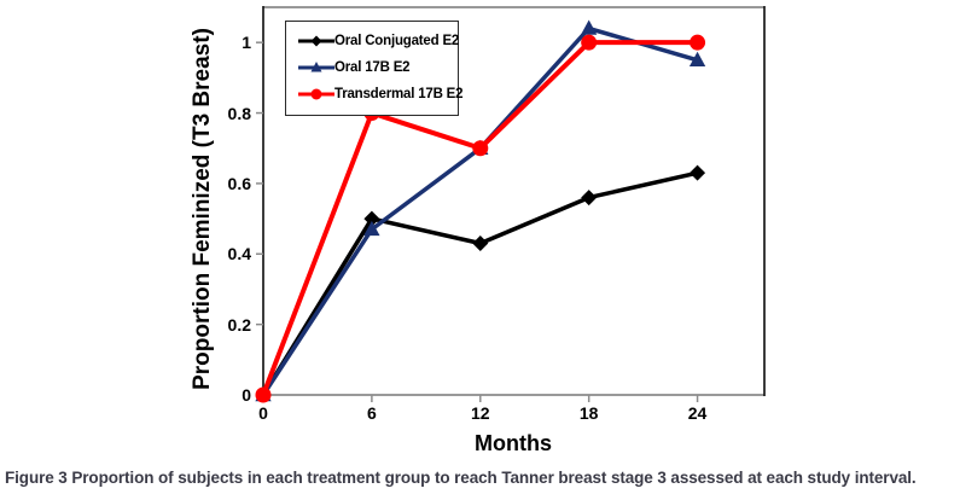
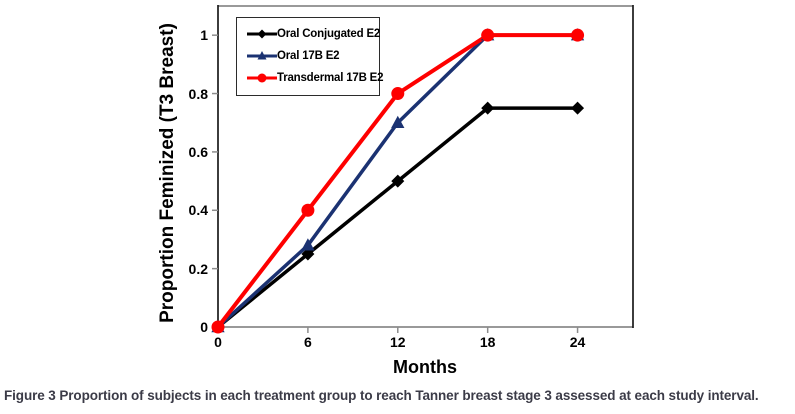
Oral Conjugated E2/6: 0.50 -> 0.25
Oral 17B E2/6: 0.47 -> 0.28
Transdermal 17B E2/6: 0.8 -> 0.4
Oral Conjugated E2/12: 0.43 -> 0.50
Transdermal 17B E2/12: 0.7 -> 0.8
Oral Conjugated E2/18: 0.56 -> 0.75
Oral 17B E2/18: 1.04 -> 1.00
Oral Conjugated E2/24: 0.63 -> 0.75
Oral 17B E2/24: 0.95 -> 1.00
